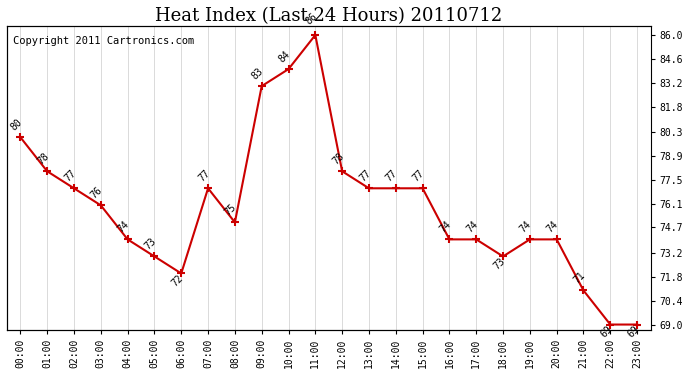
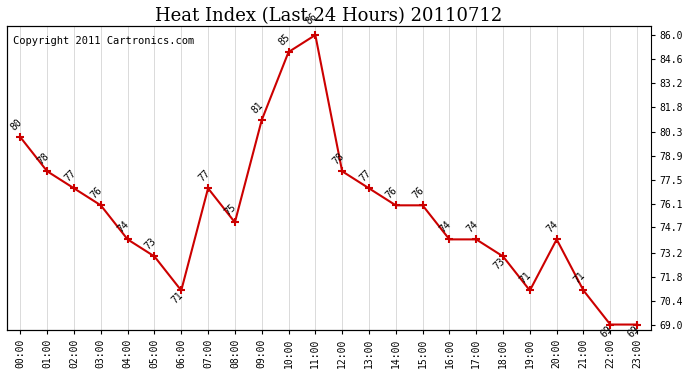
06:00: 72 -> 71
09:00: 83 -> 81
10:00: 84 -> 85
14:00: 77 -> 76
15:00: 77 -> 76
19:00: 74 -> 71
